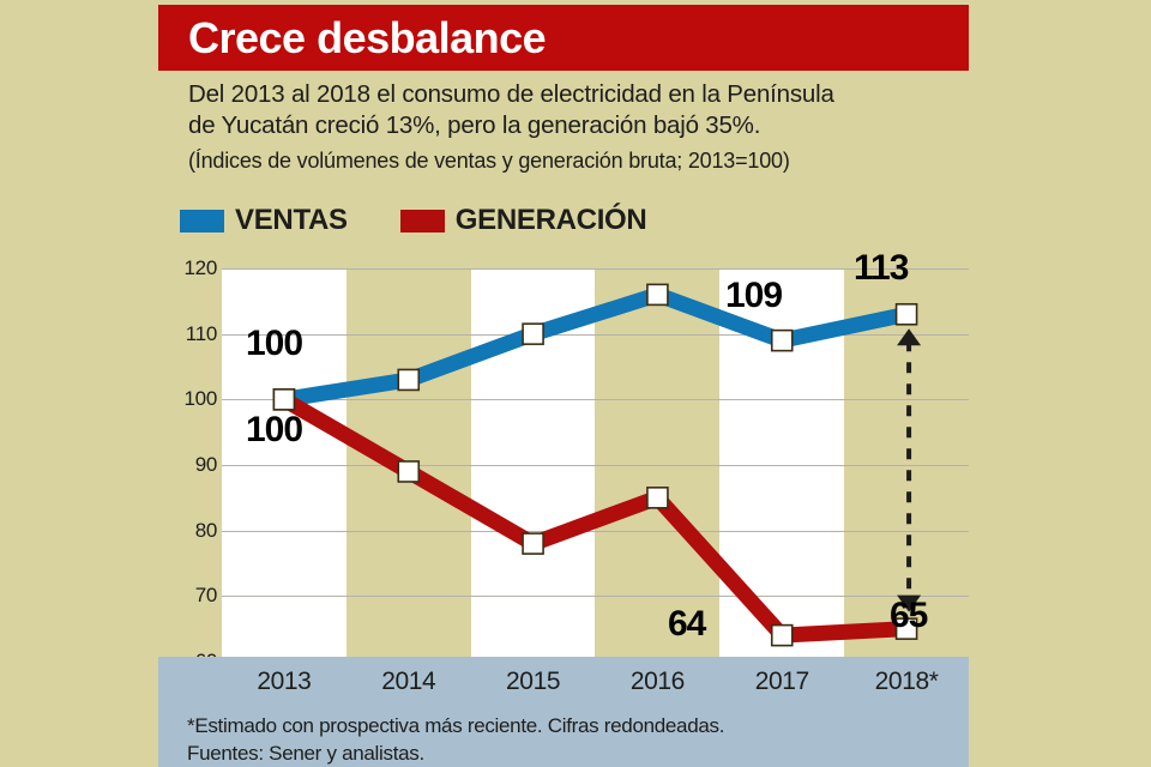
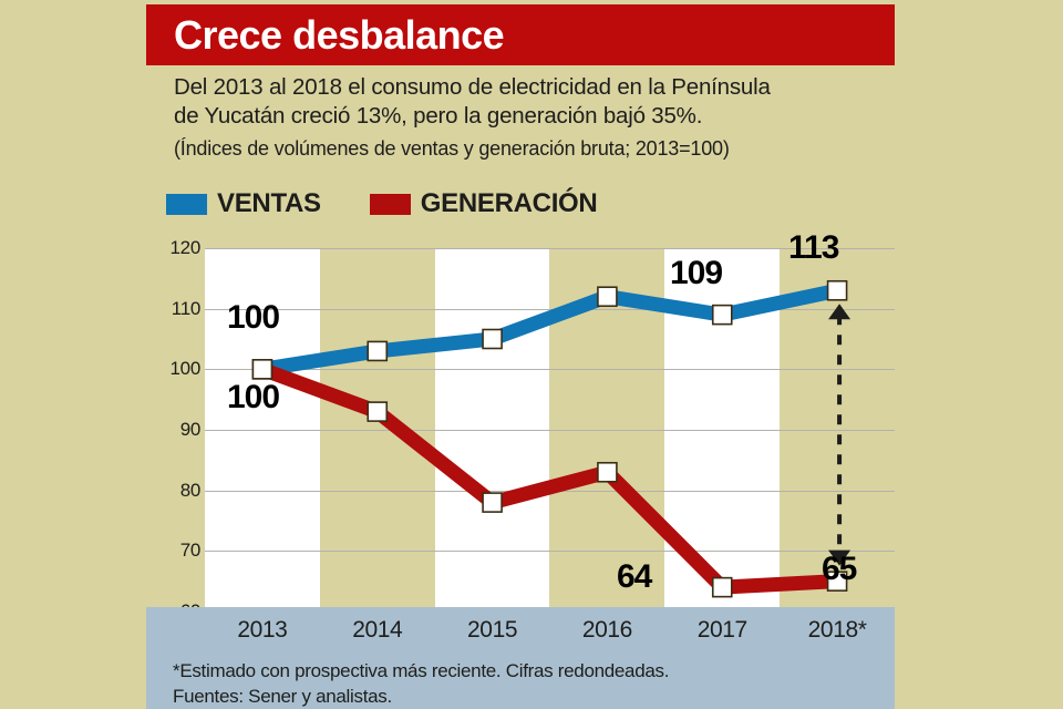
GENERACIÓN/2014: 89 -> 93
VENTAS/2015: 110 -> 105
VENTAS/2016: 116 -> 112
GENERACIÓN/2016: 85 -> 83
